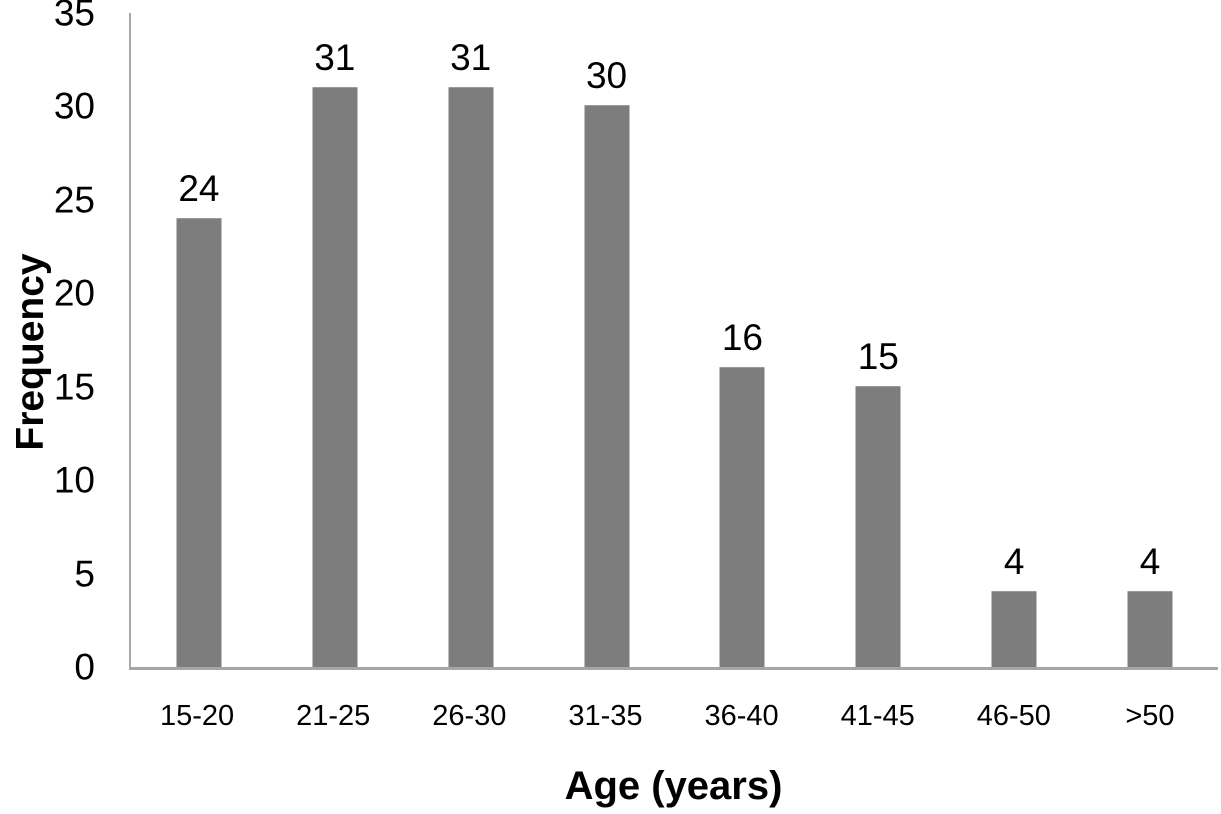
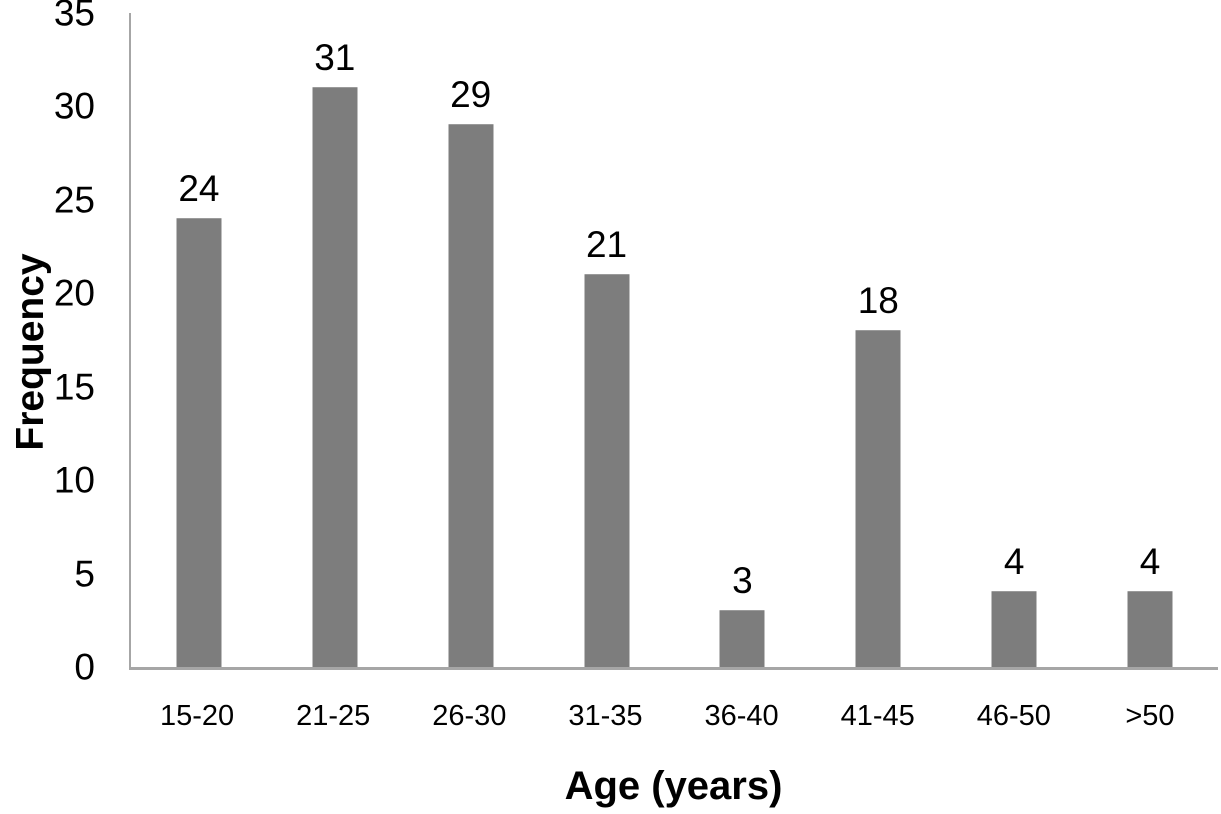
26-30: 31 -> 29
31-35: 30 -> 21
36-40: 16 -> 3
41-45: 15 -> 18
